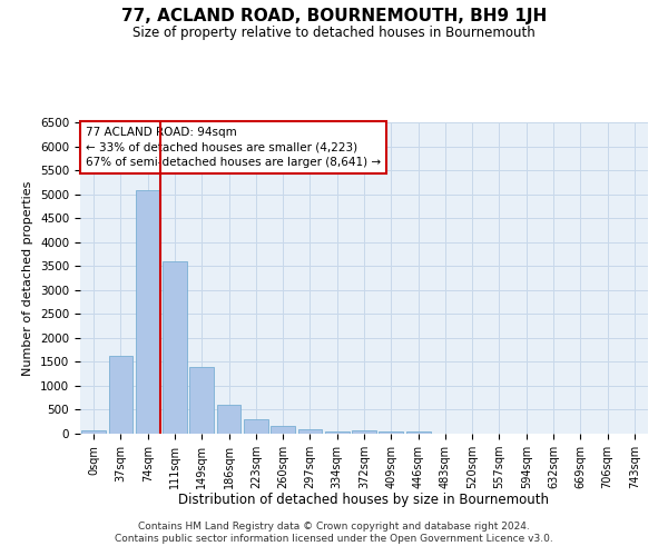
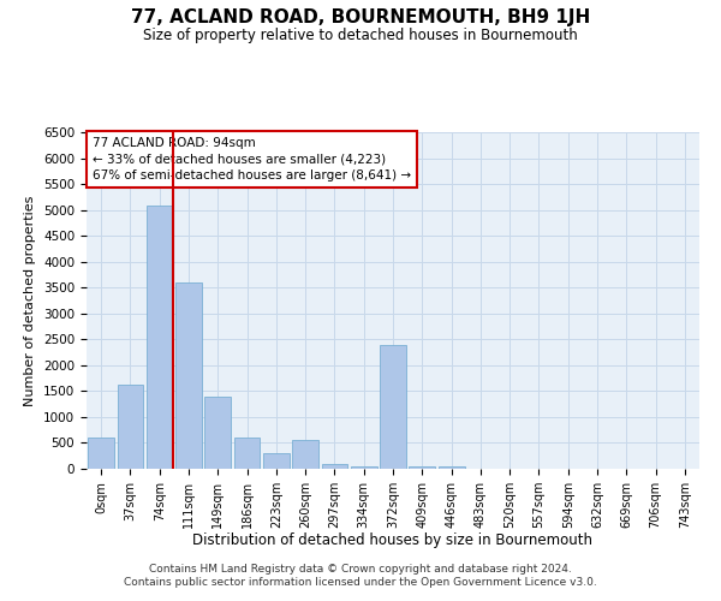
0sqm: 80 -> 600
260sqm: 160 -> 550
372sqm: 60 -> 2400
